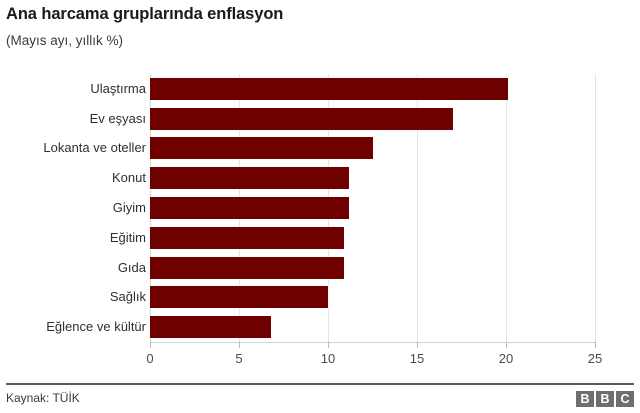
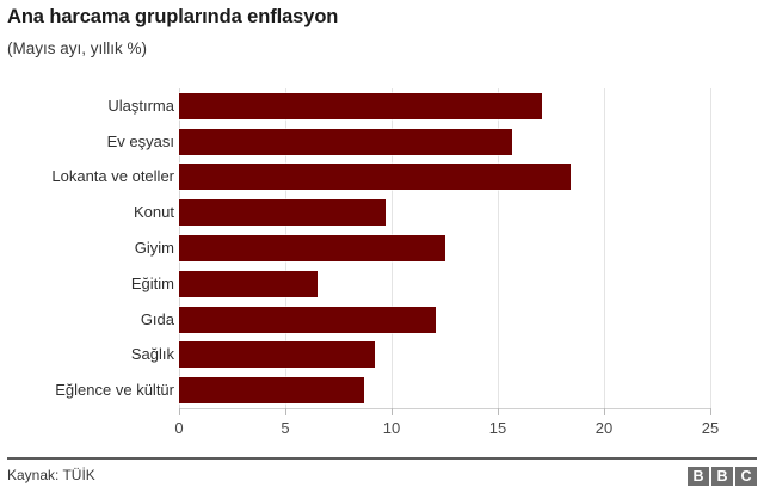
Ulaştırma: 20.1 -> 17.1
Ev eşyası: 17.0 -> 15.7
Lokanta ve oteller: 12.5 -> 18.4
Konut: 11.2 -> 9.7
Giyim: 11.2 -> 12.5
Eğitim: 10.9 -> 6.5
Gıda: 10.9 -> 12.1
Sağlık: 10.0 -> 9.2
Eğlence ve kültür: 6.8 -> 8.7
